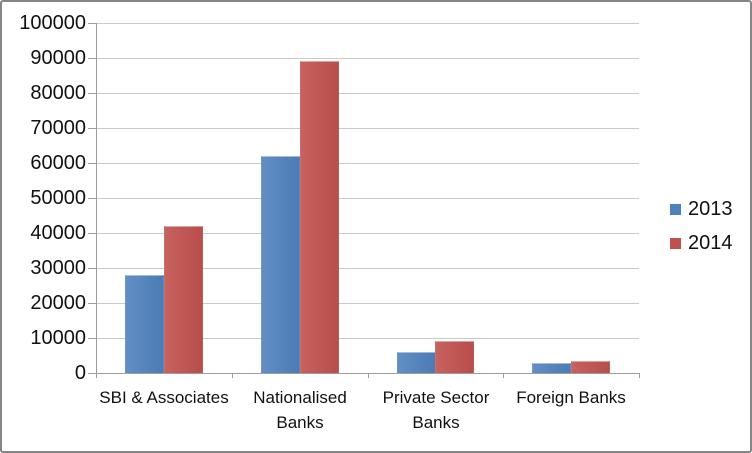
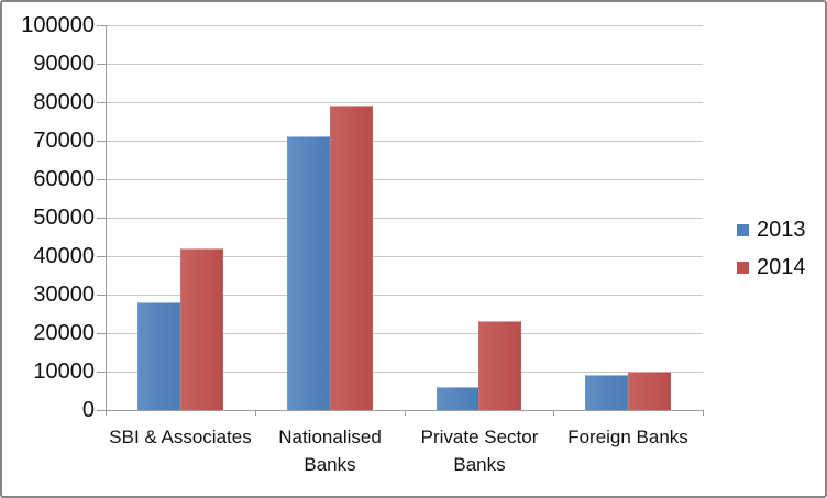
2013/Nationalised Banks: 62000 -> 71000
2014/Nationalised Banks: 89000 -> 79000
2014/Private Sector Banks: 9000 -> 23000
2013/Foreign Banks: 3000 -> 9000
2014/Foreign Banks: 4000 -> 10000
